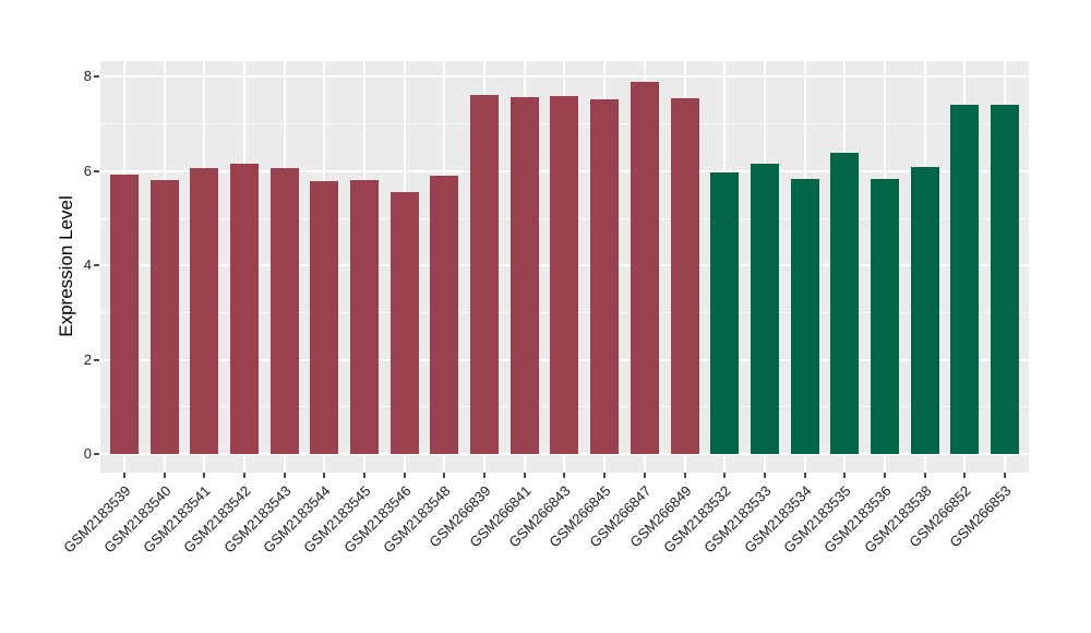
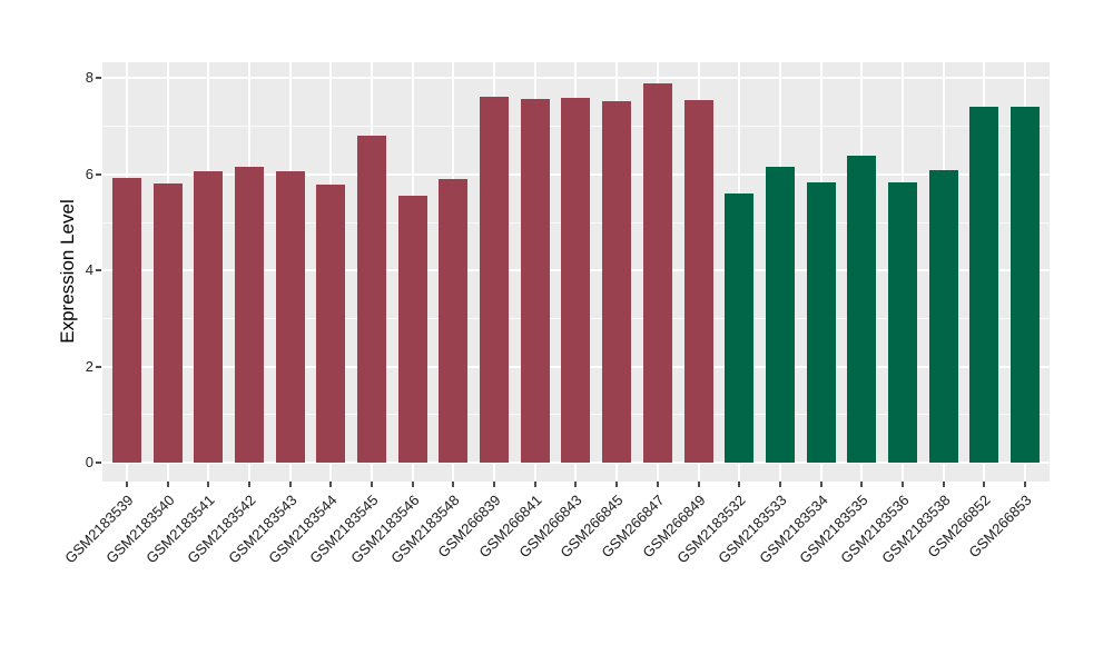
GSM2183545: 5.8 -> 6.8
GSM2183532: 6.0 -> 5.6
